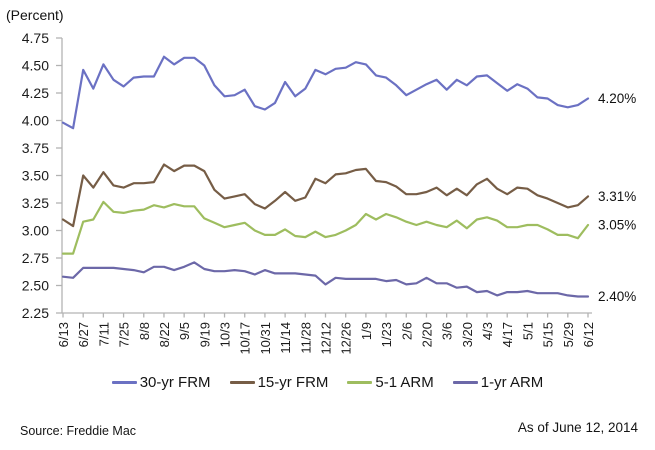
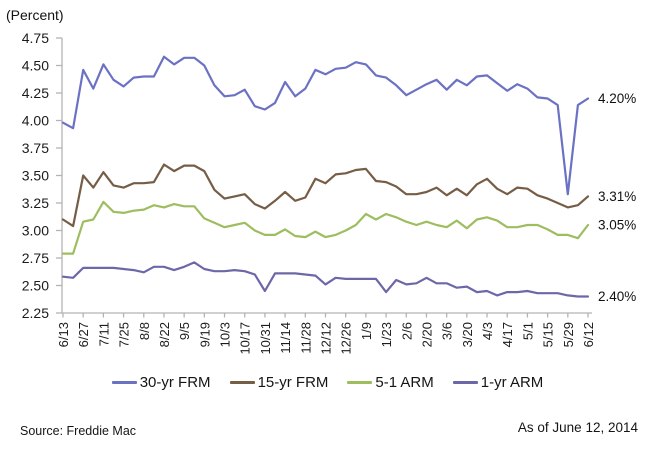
1-yr ARM/10/31: 2.64 -> 2.45
1-yr ARM/1/23: 2.54 -> 2.44
30-yr FRM/5/29: 4.12 -> 3.33
